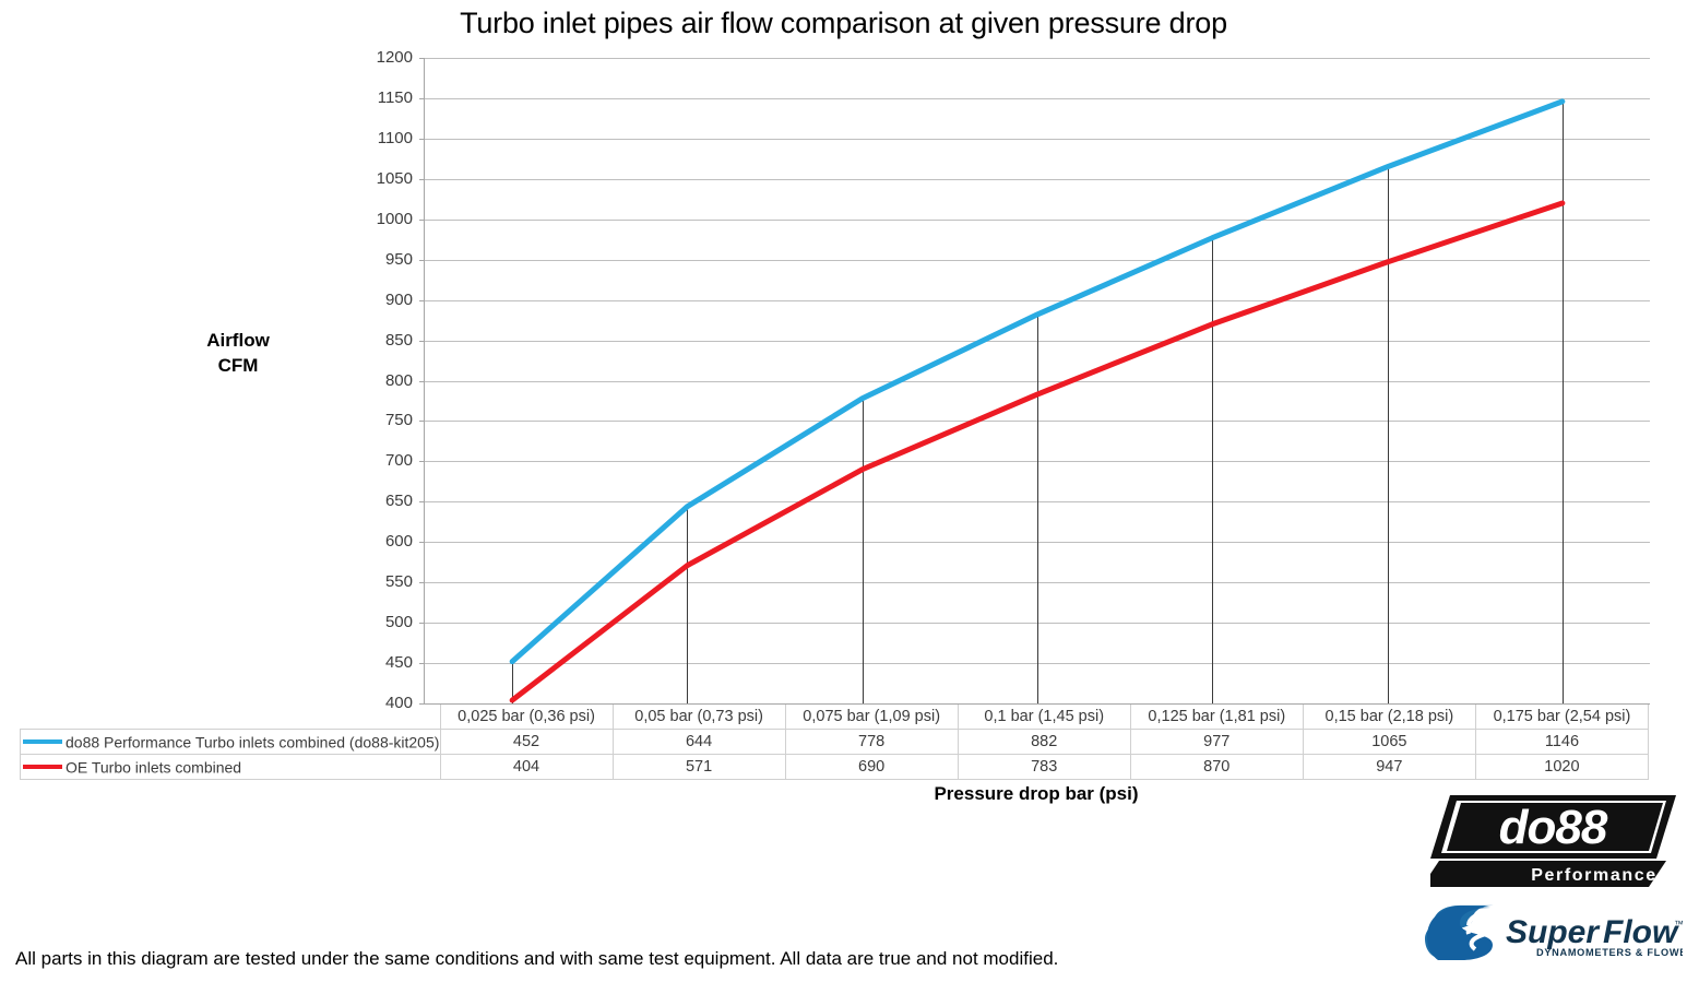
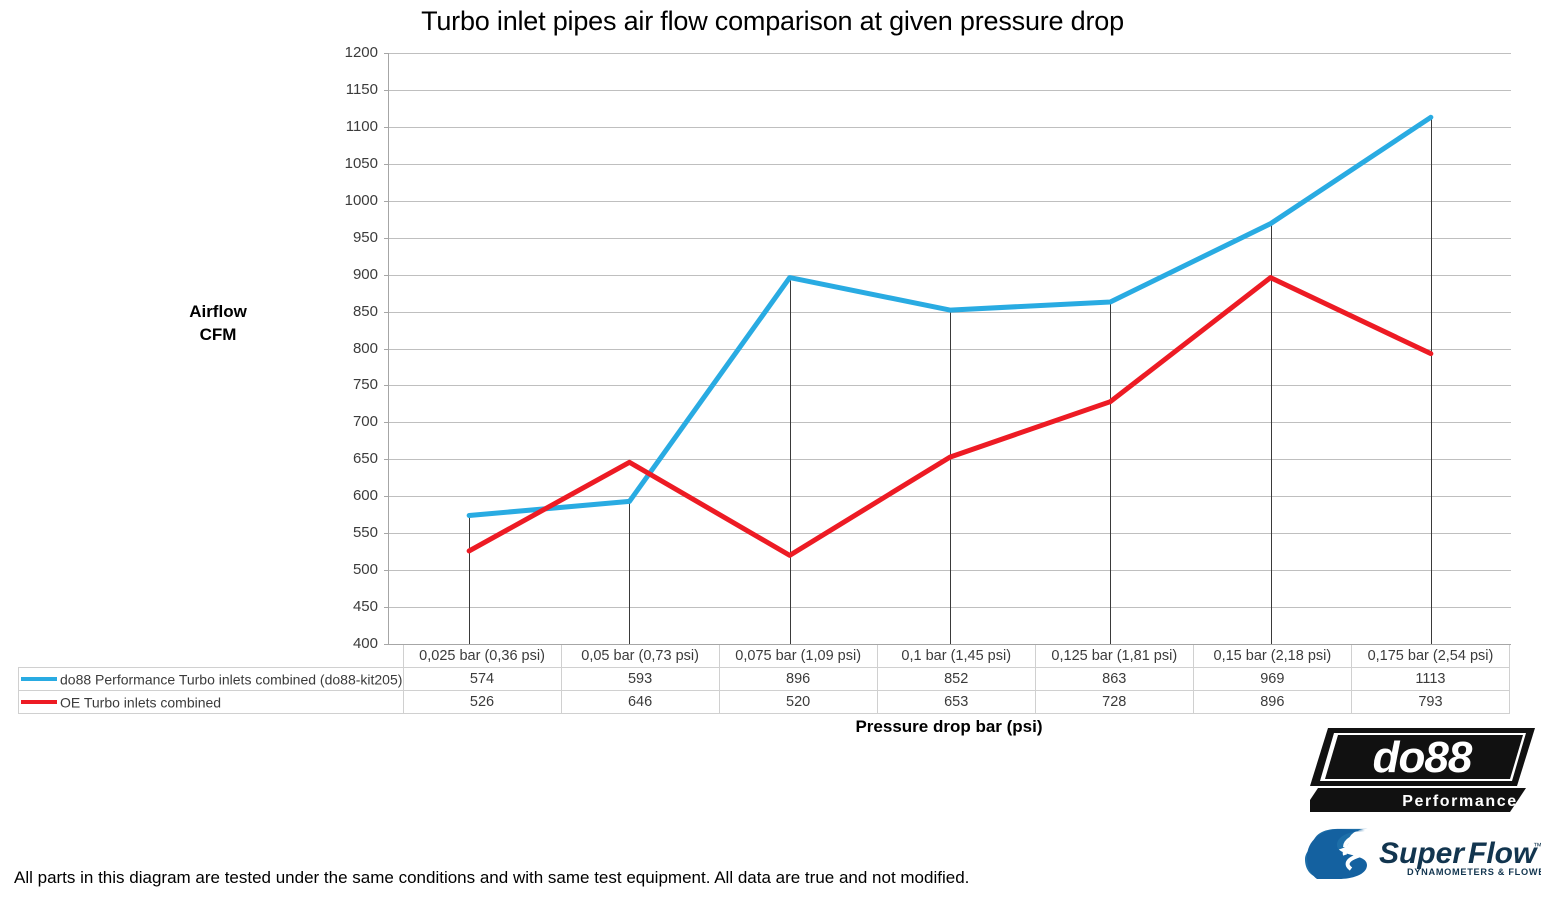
do88 Performance Turbo inlets combined (do88-kit205)/0,025 bar (0,36 psi): 452 -> 574
OE Turbo inlets combined/0,025 bar (0,36 psi): 404 -> 526
do88 Performance Turbo inlets combined (do88-kit205)/0,05 bar (0,73 psi): 644 -> 593
OE Turbo inlets combined/0,05 bar (0,73 psi): 571 -> 646
do88 Performance Turbo inlets combined (do88-kit205)/0,075 bar (1,09 psi): 778 -> 896
OE Turbo inlets combined/0,075 bar (1,09 psi): 690 -> 520
do88 Performance Turbo inlets combined (do88-kit205)/0,1 bar (1,45 psi): 882 -> 852
OE Turbo inlets combined/0,1 bar (1,45 psi): 783 -> 653
do88 Performance Turbo inlets combined (do88-kit205)/0,125 bar (1,81 psi): 977 -> 863
OE Turbo inlets combined/0,125 bar (1,81 psi): 870 -> 728
do88 Performance Turbo inlets combined (do88-kit205)/0,15 bar (2,18 psi): 1065 -> 969
OE Turbo inlets combined/0,15 bar (2,18 psi): 947 -> 896
do88 Performance Turbo inlets combined (do88-kit205)/0,175 bar (2,54 psi): 1146 -> 1113
OE Turbo inlets combined/0,175 bar (2,54 psi): 1020 -> 793
